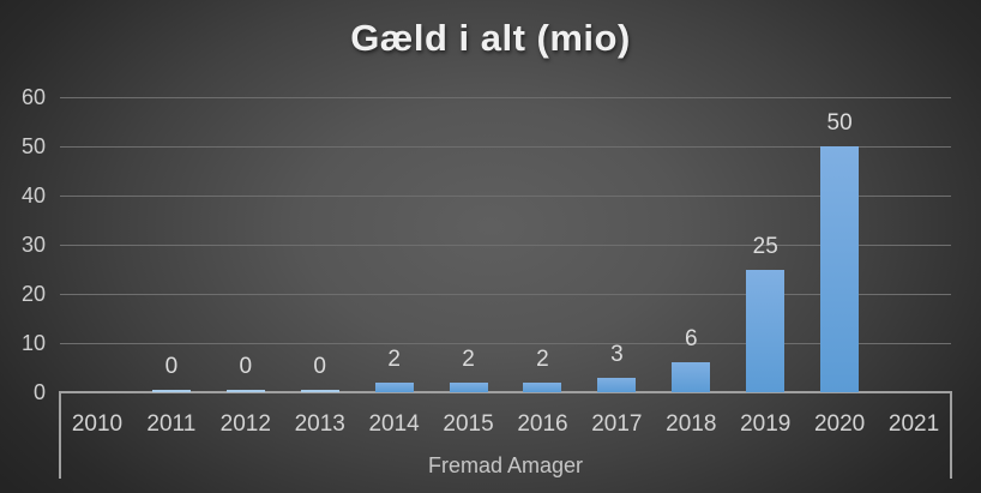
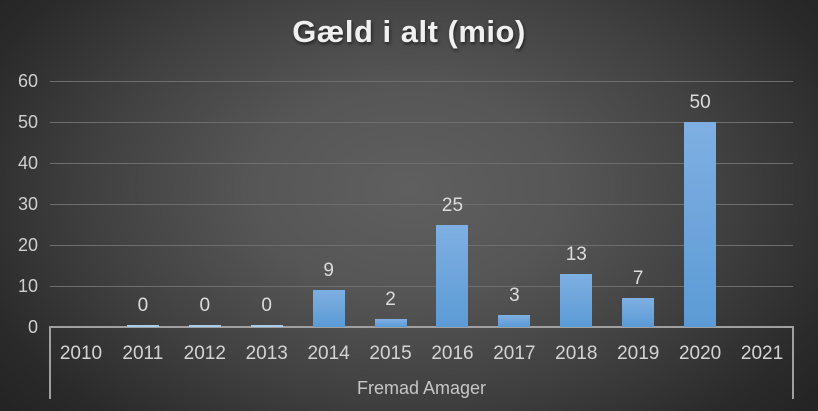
2014: 2 -> 9
2016: 2 -> 25
2018: 6 -> 13
2019: 25 -> 7
